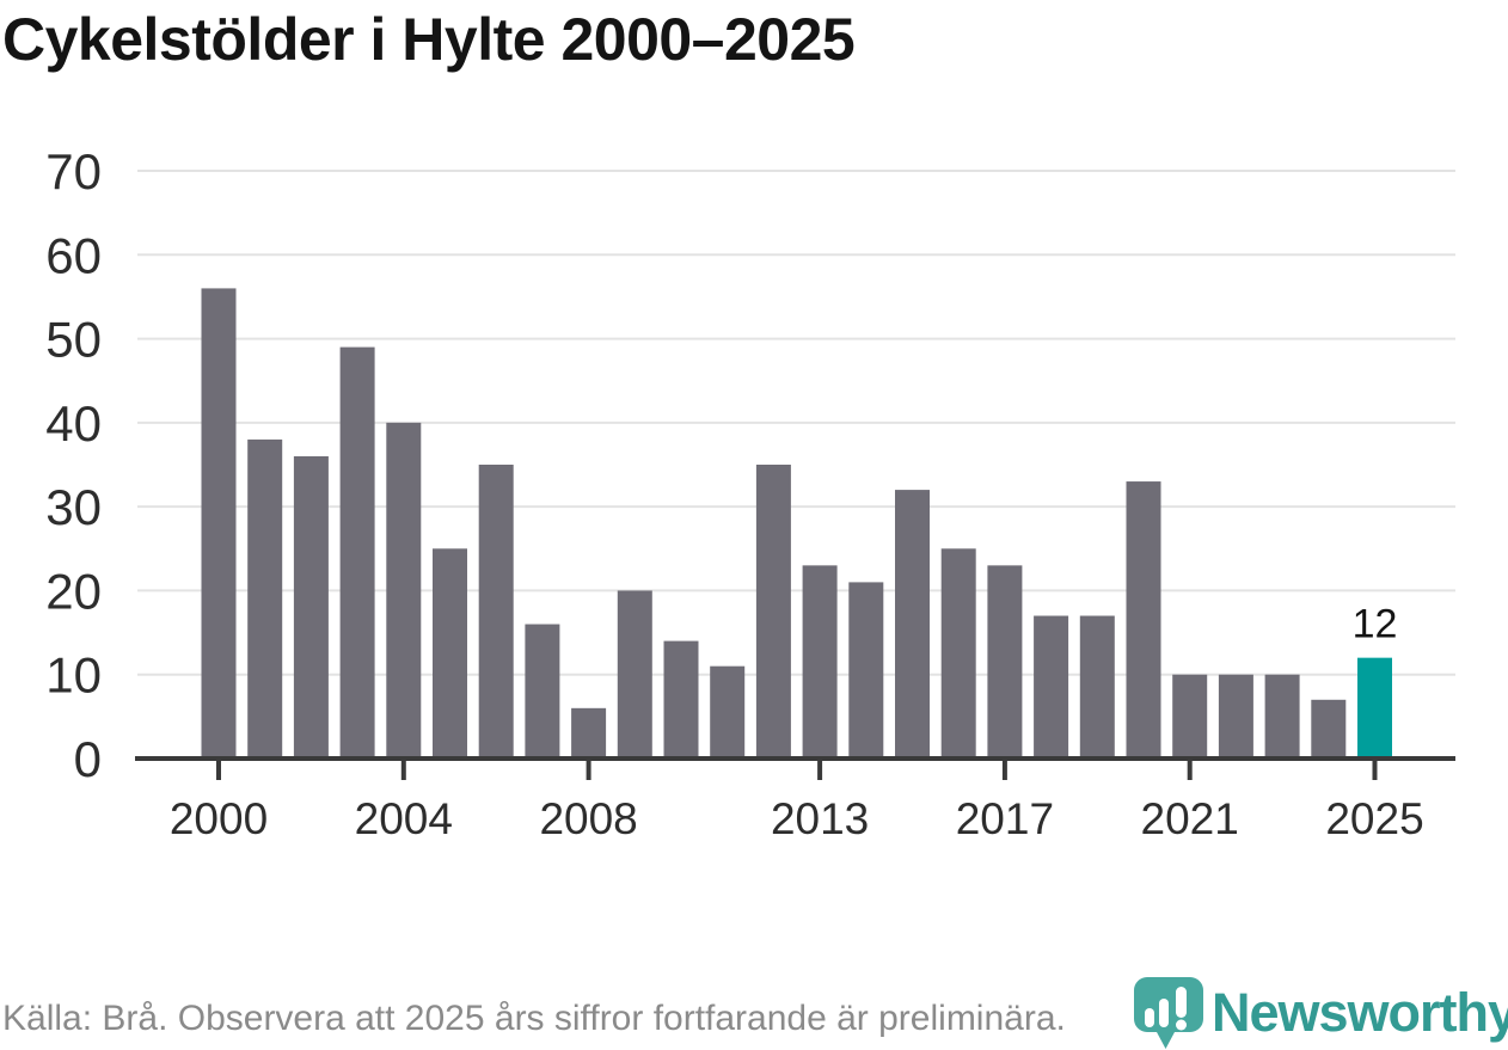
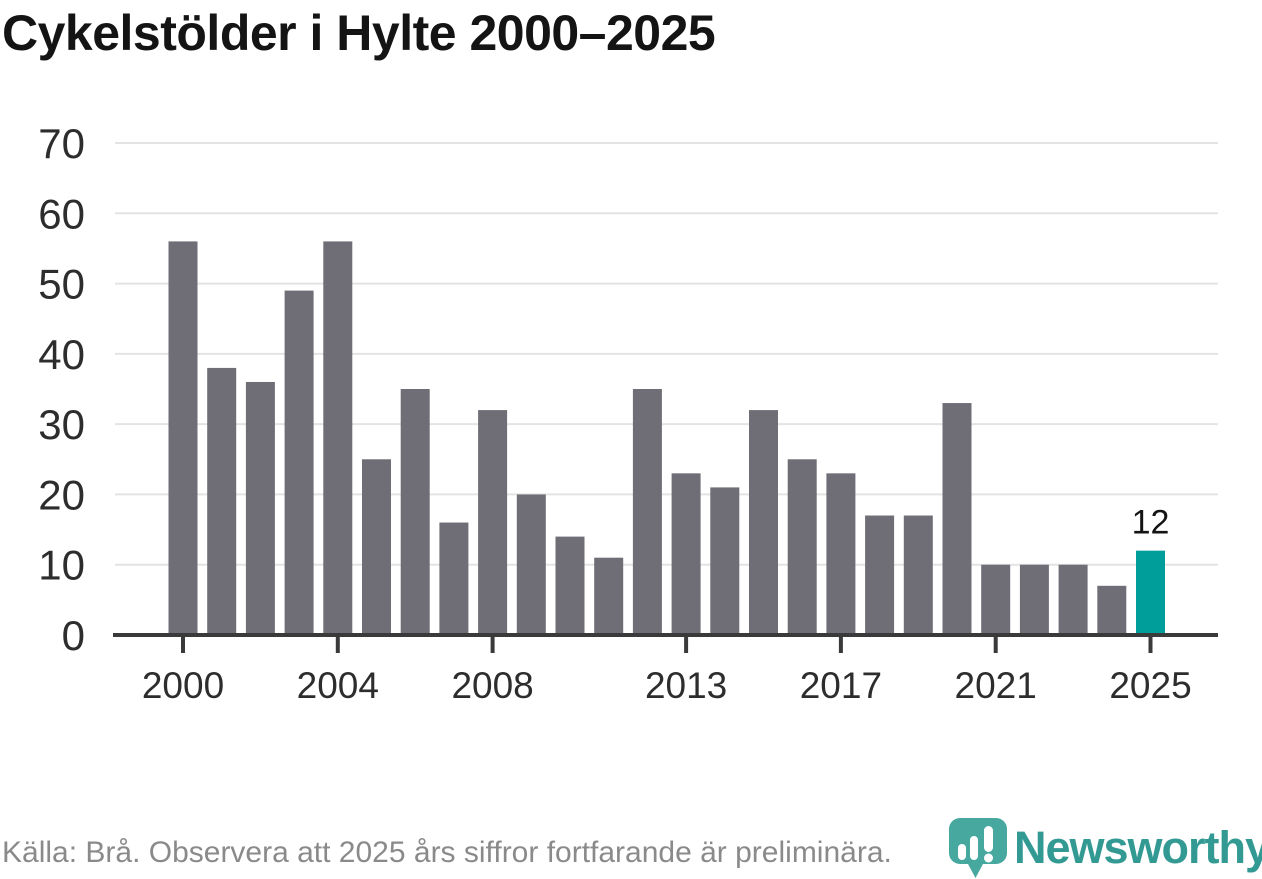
2004: 40 -> 56
2008: 6 -> 32
